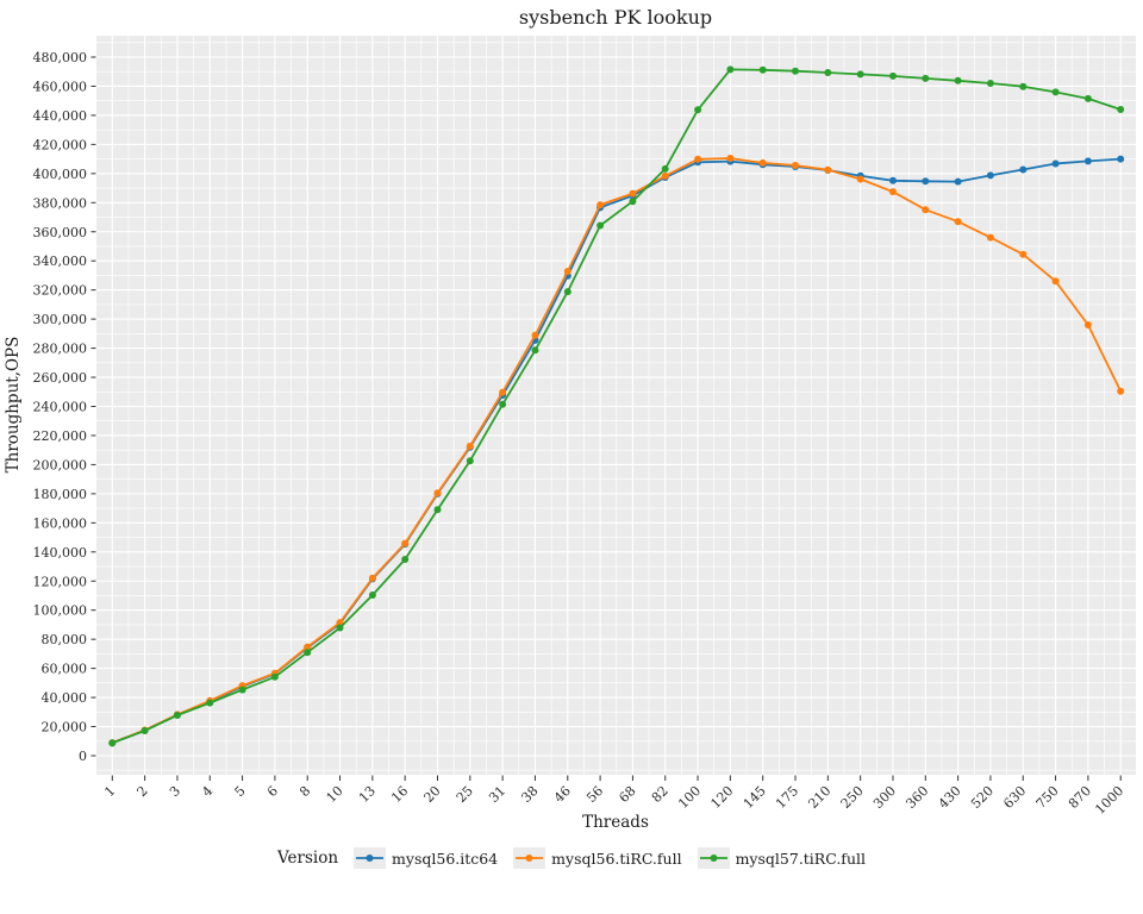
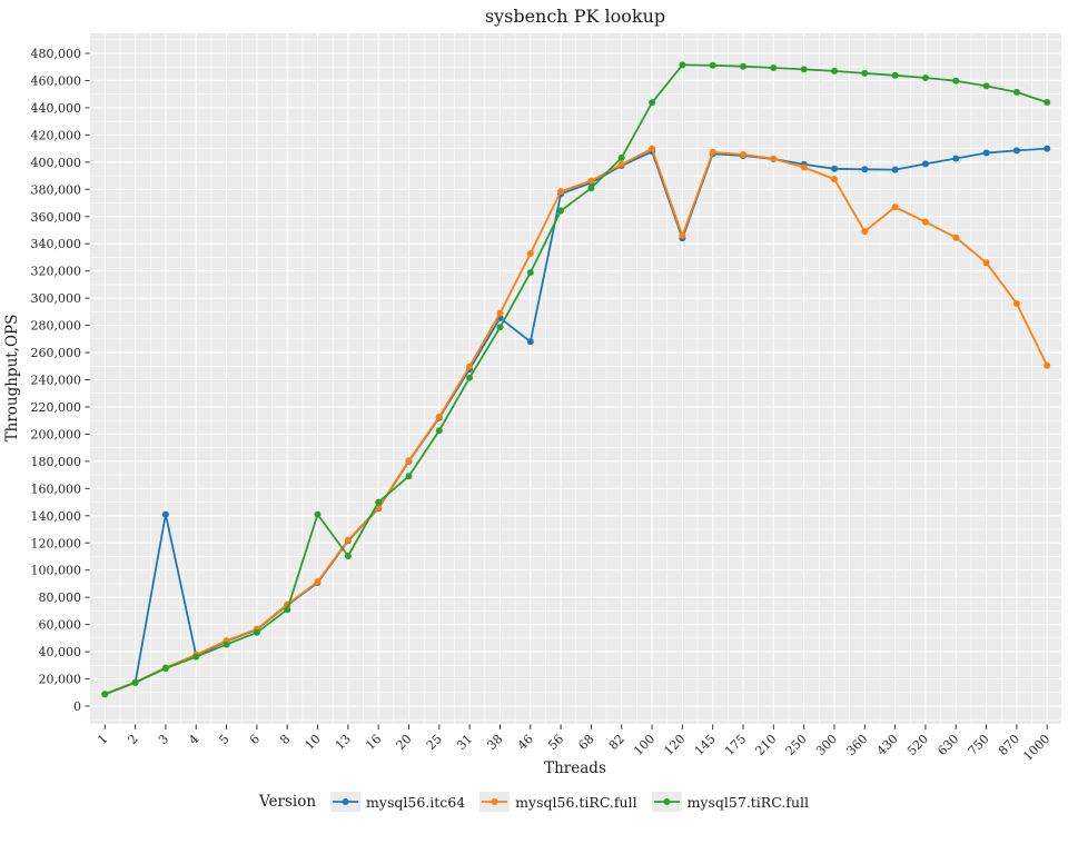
mysql56.itc64/3: 28000 -> 141000
mysql57.tiRC.full/10: 88000 -> 141000
mysql57.tiRC.full/16: 135000 -> 150000
mysql56.itc64/46: 330000 -> 268000
mysql56.itc64/120: 408000 -> 344000
mysql56.tiRC.full/120: 410000 -> 346000
mysql56.tiRC.full/360: 375000 -> 349000
